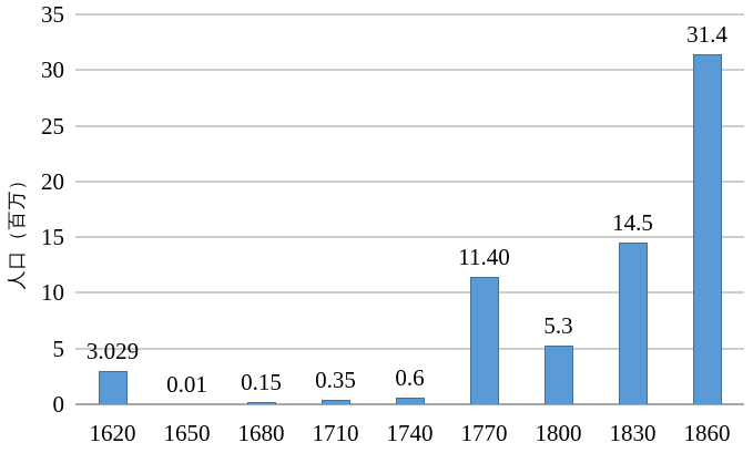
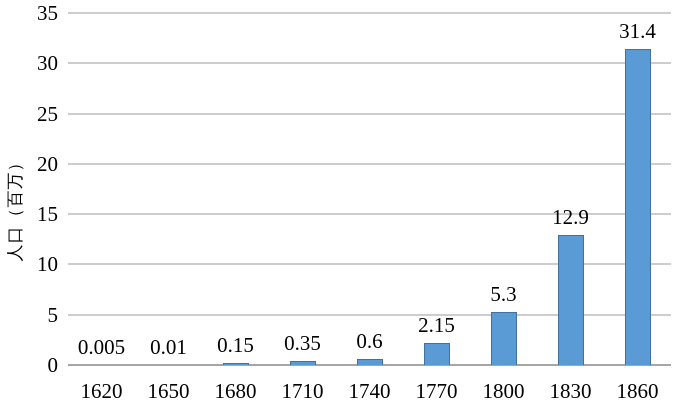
1620: 3.029 -> 0.005
1770: 11.40 -> 2.15
1830: 14.5 -> 12.9
